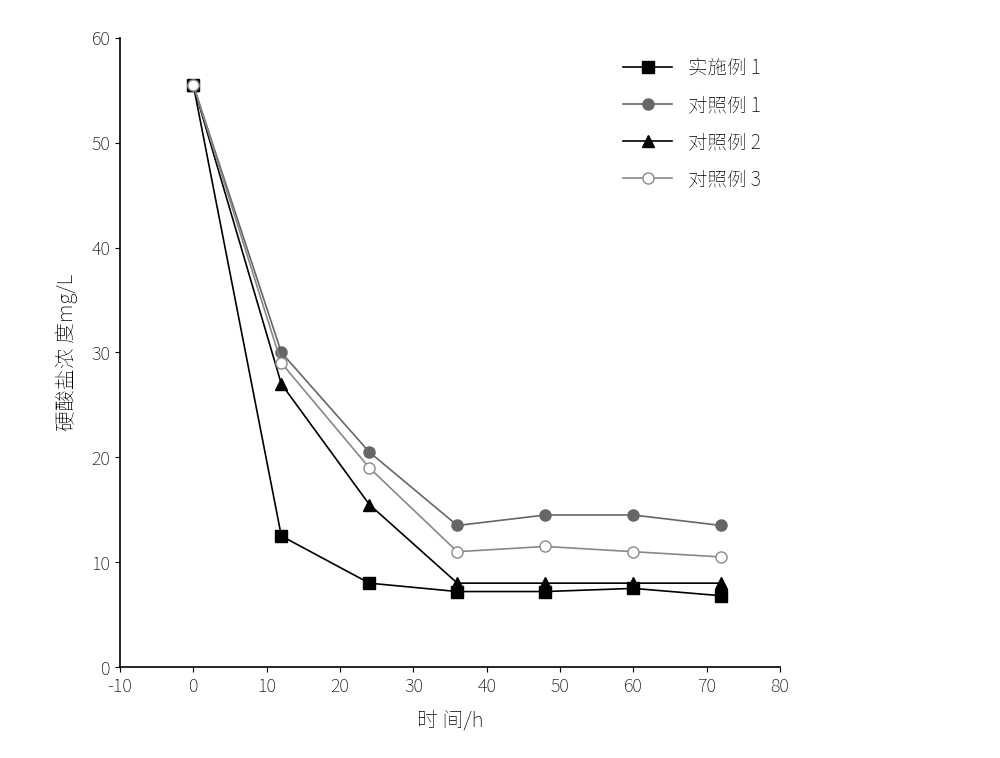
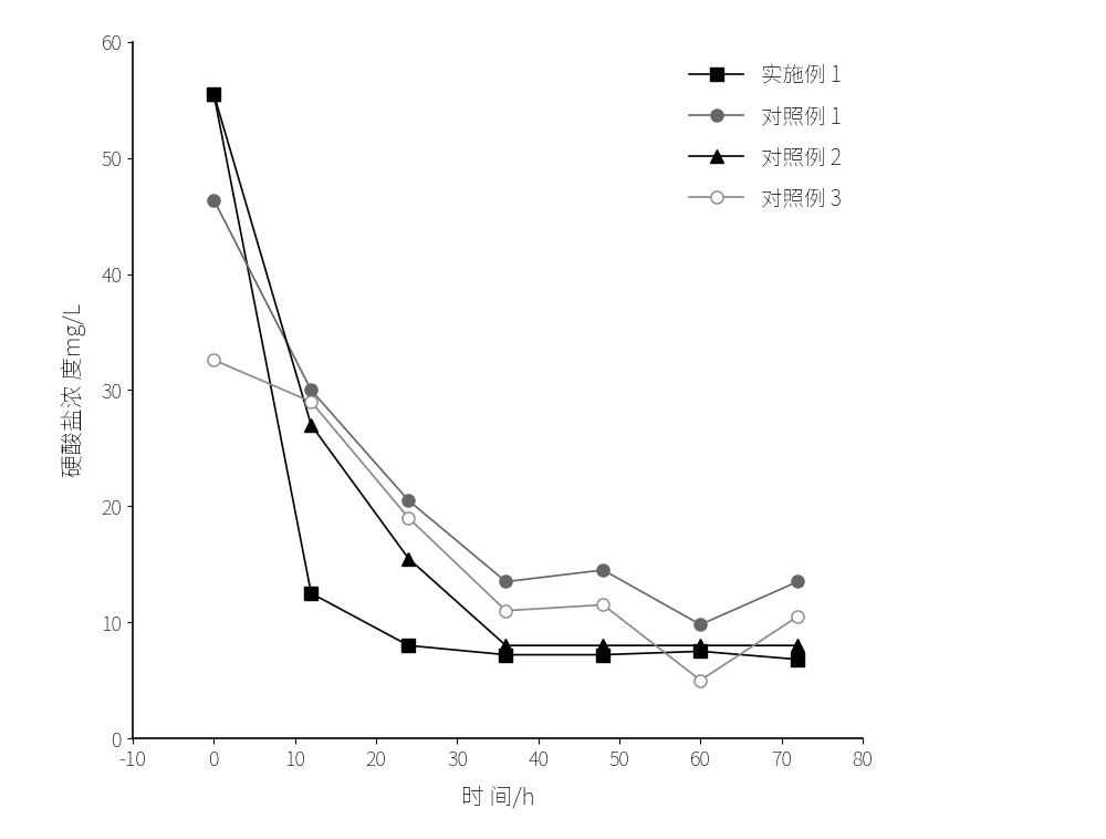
对照例 1/0: 55.5 -> 46.4
对照例 3/0: 55.5 -> 32.6
对照例 1/60: 14.5 -> 9.8
对照例 3/60: 11.0 -> 5.0
